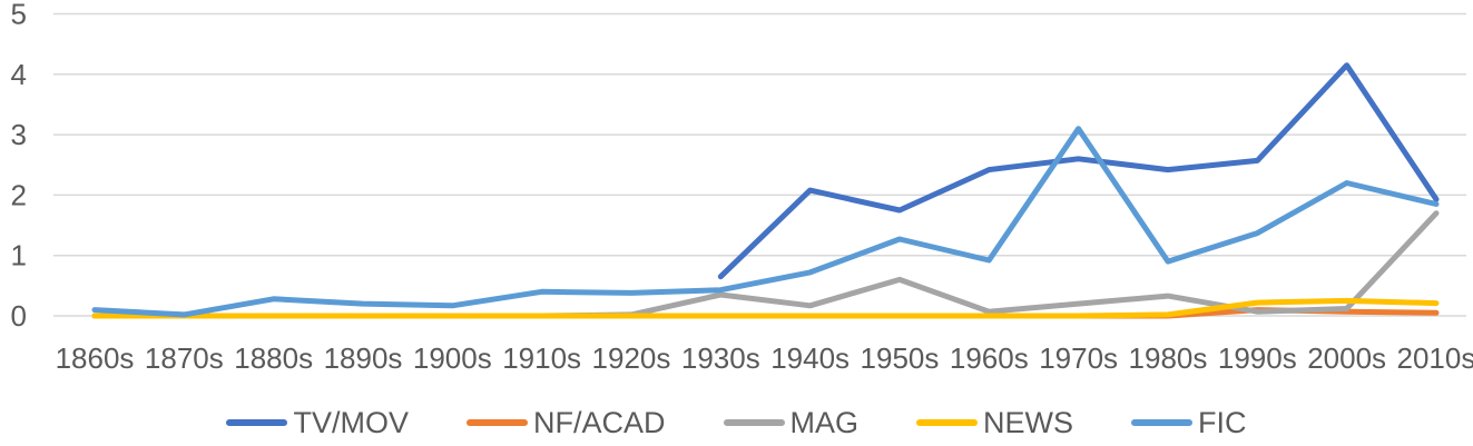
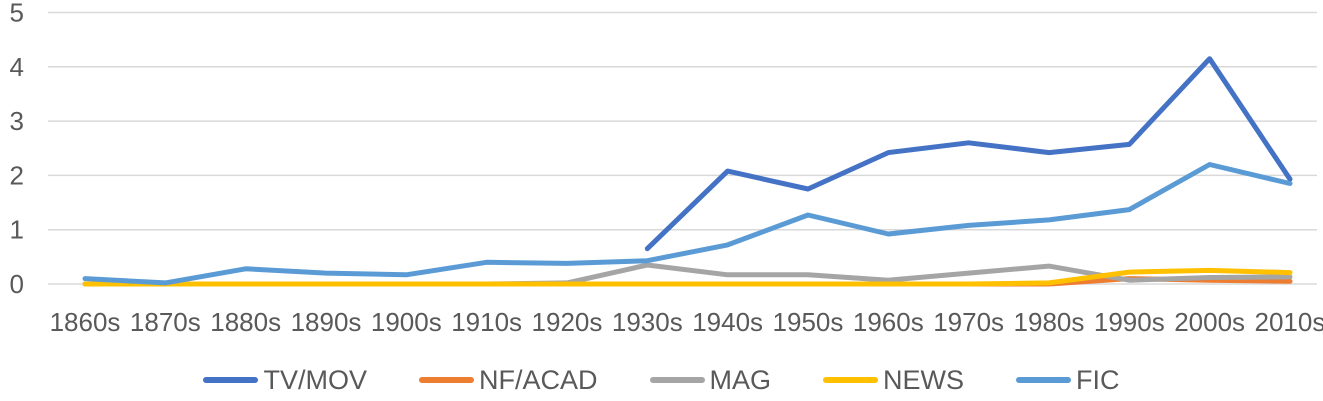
MAG/1950s: 0.6 -> 0.2
FIC/1970s: 3.1 -> 1.1
FIC/1980s: 0.9 -> 1.2
MAG/2010s: 1.7 -> 0.1
